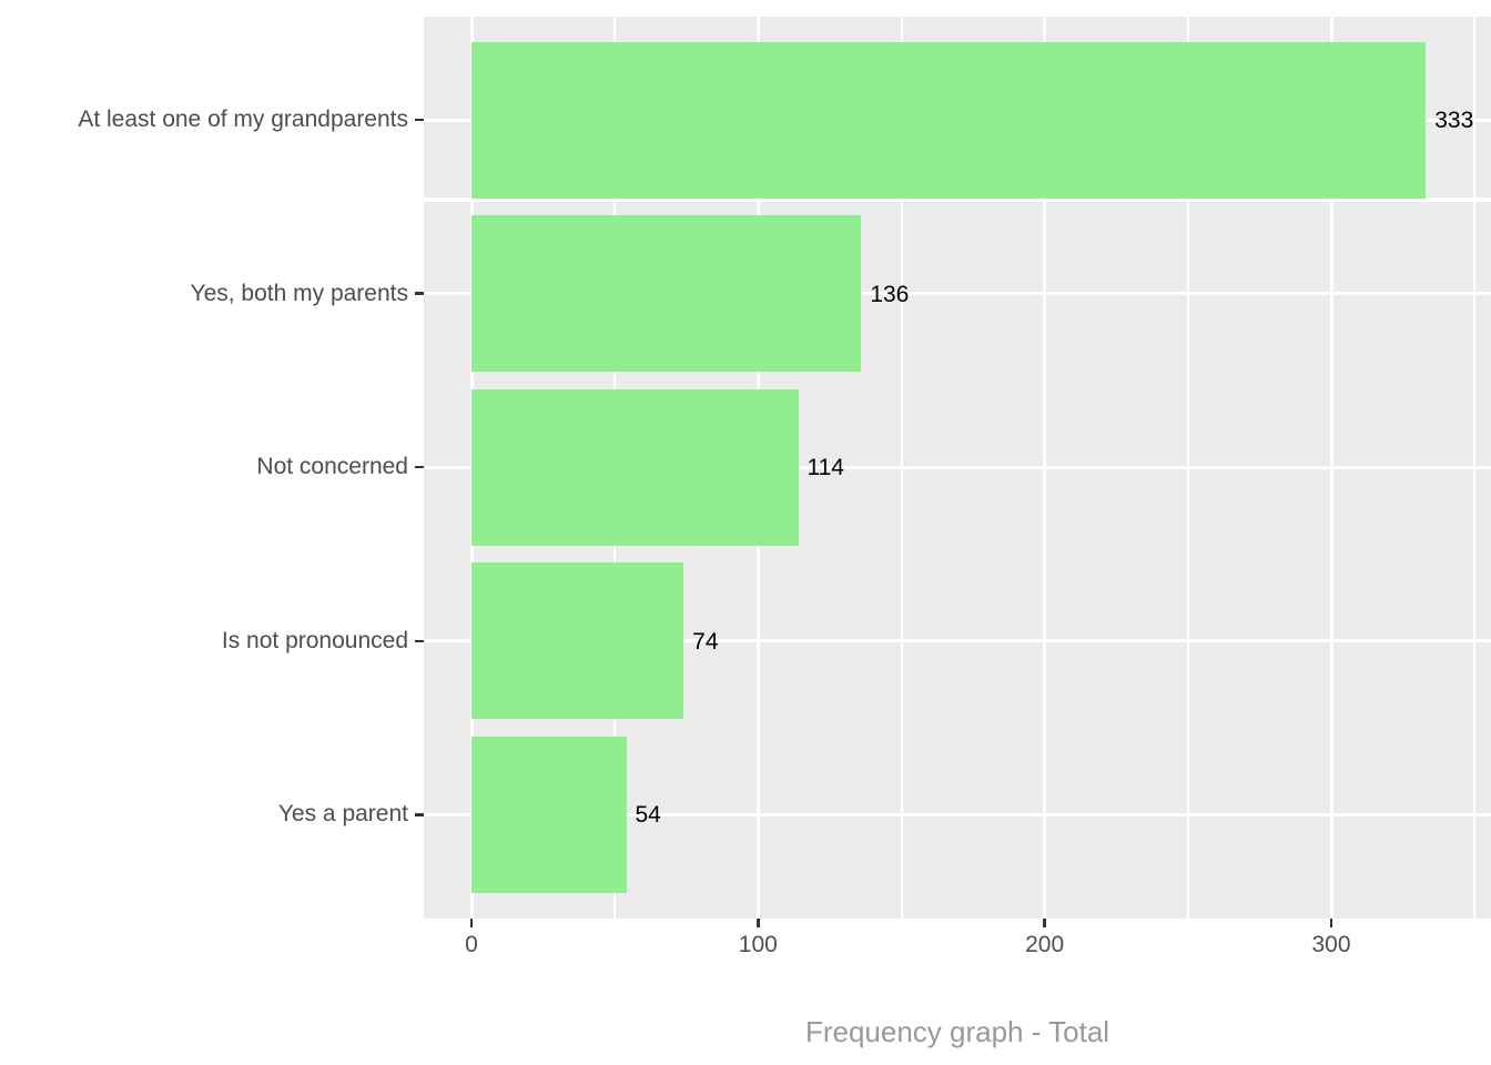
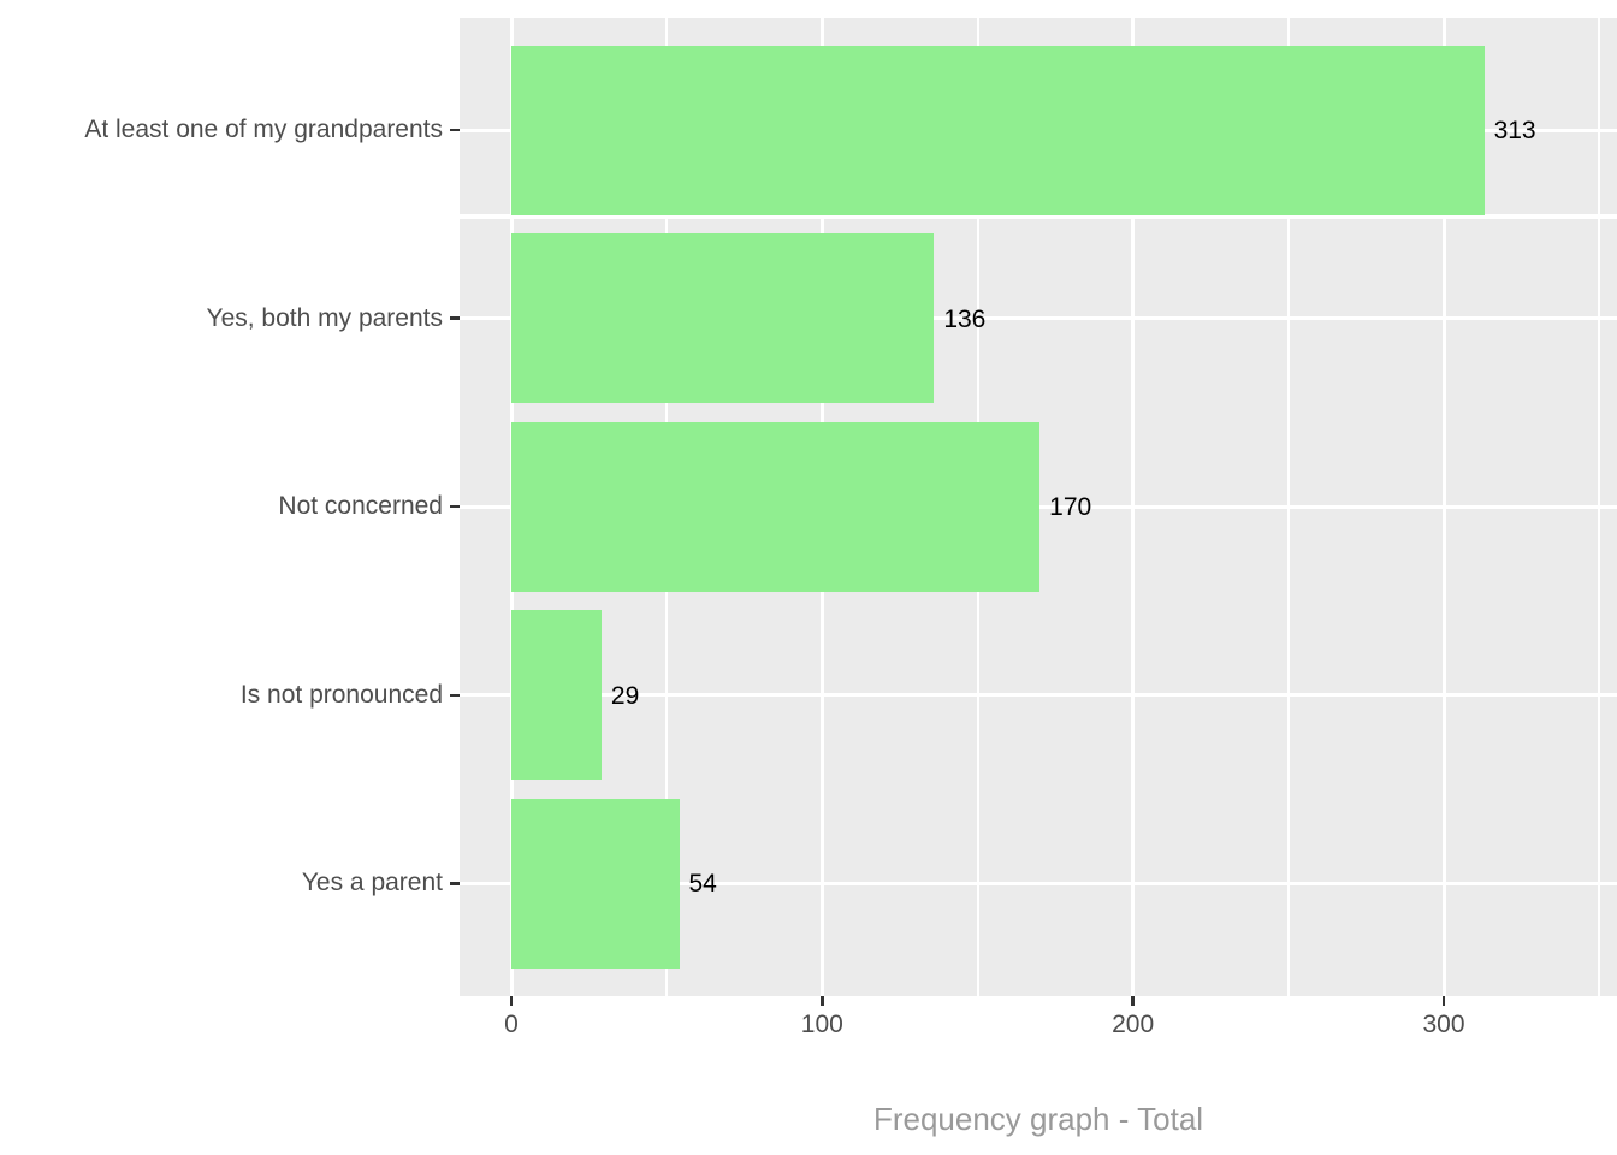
At least one of my grandparents: 333 -> 313
Not concerned: 114 -> 170
Is not pronounced: 74 -> 29
